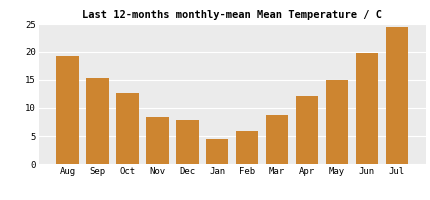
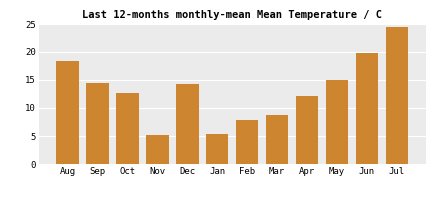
Aug: 19.3 -> 18.4
Sep: 15.3 -> 14.4
Nov: 8.4 -> 5.2
Dec: 7.9 -> 14.2
Jan: 4.5 -> 5.4
Feb: 5.9 -> 7.8
